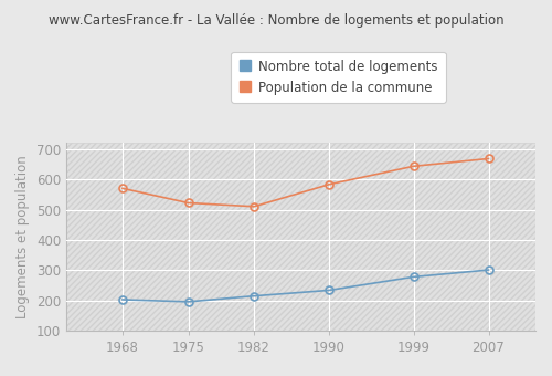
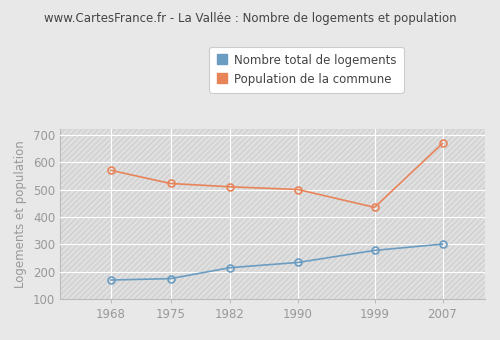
Nombre total de logements/1968: 203 -> 170
Nombre total de logements/1975: 196 -> 175
Population de la commune/1990: 583 -> 500
Population de la commune/1999: 643 -> 435
